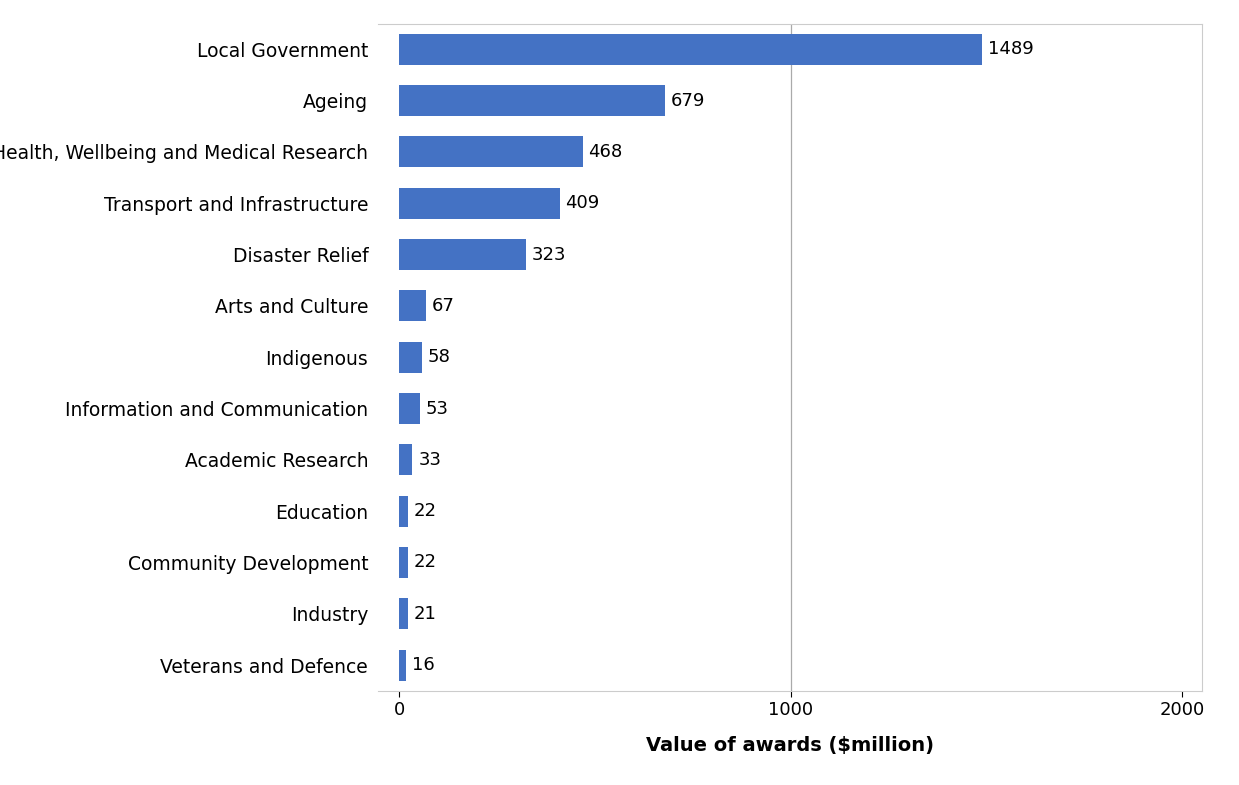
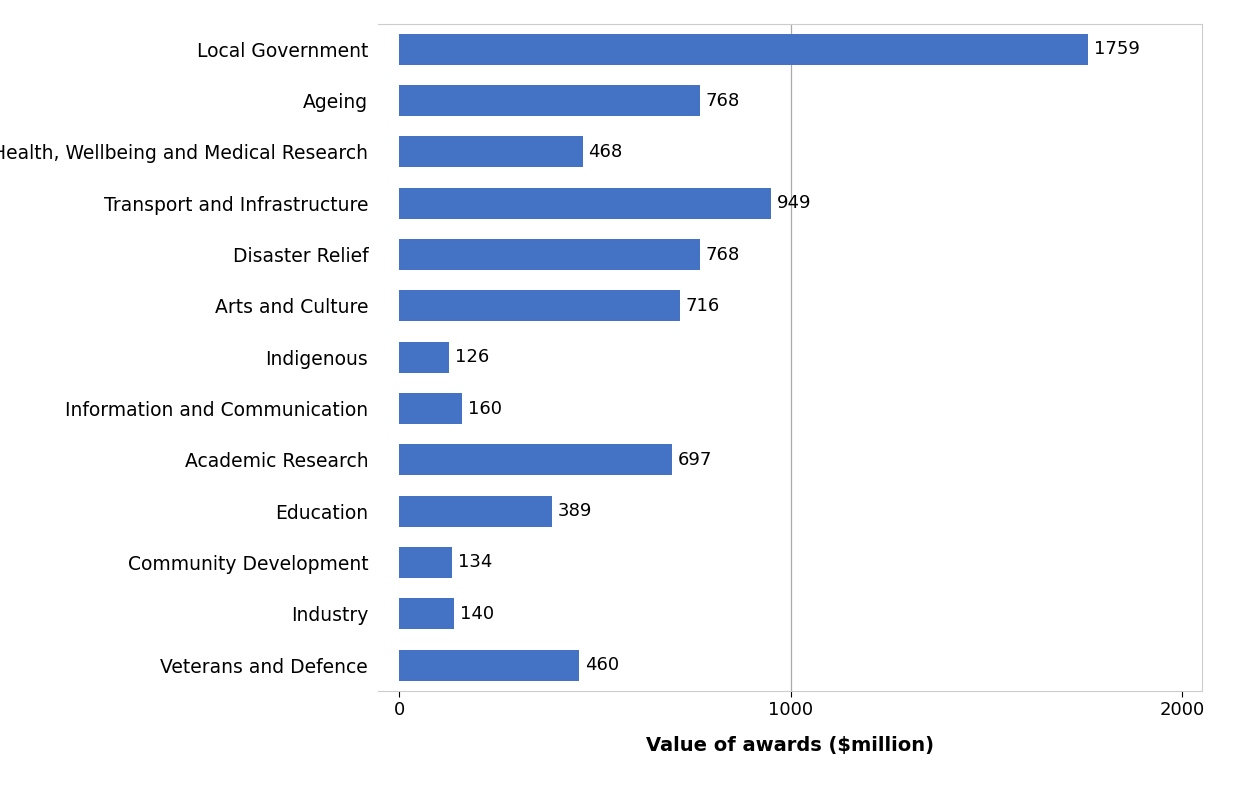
Local Government: 1489 -> 1759
Ageing: 679 -> 768
Transport and Infrastructure: 409 -> 949
Disaster Relief: 323 -> 768
Arts and Culture: 67 -> 716
Indigenous: 58 -> 126
Information and Communication: 53 -> 160
Academic Research: 33 -> 697
Education: 22 -> 389
Community Development: 22 -> 134
Industry: 21 -> 140
Veterans and Defence: 16 -> 460
